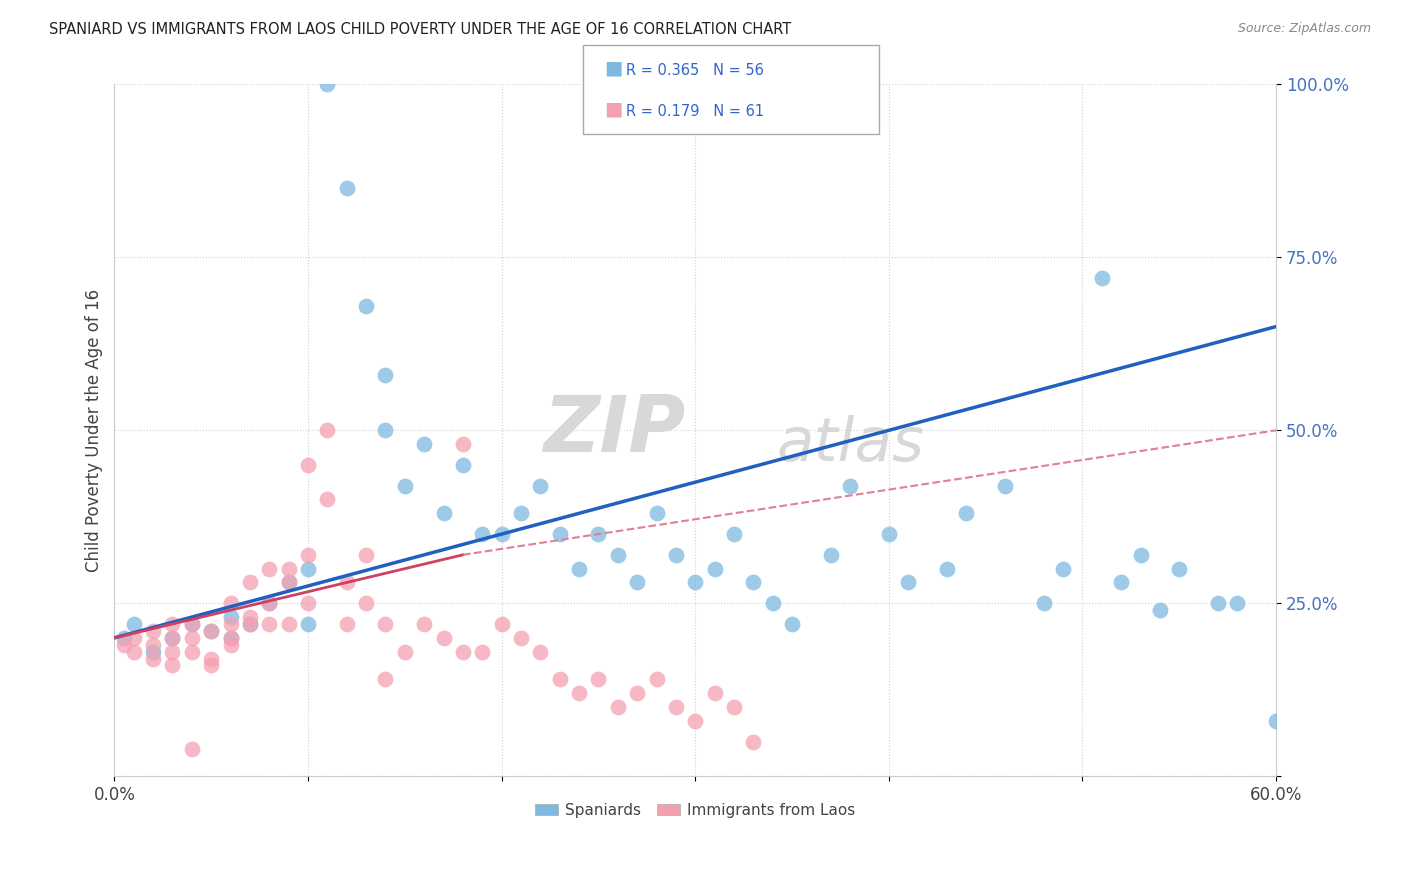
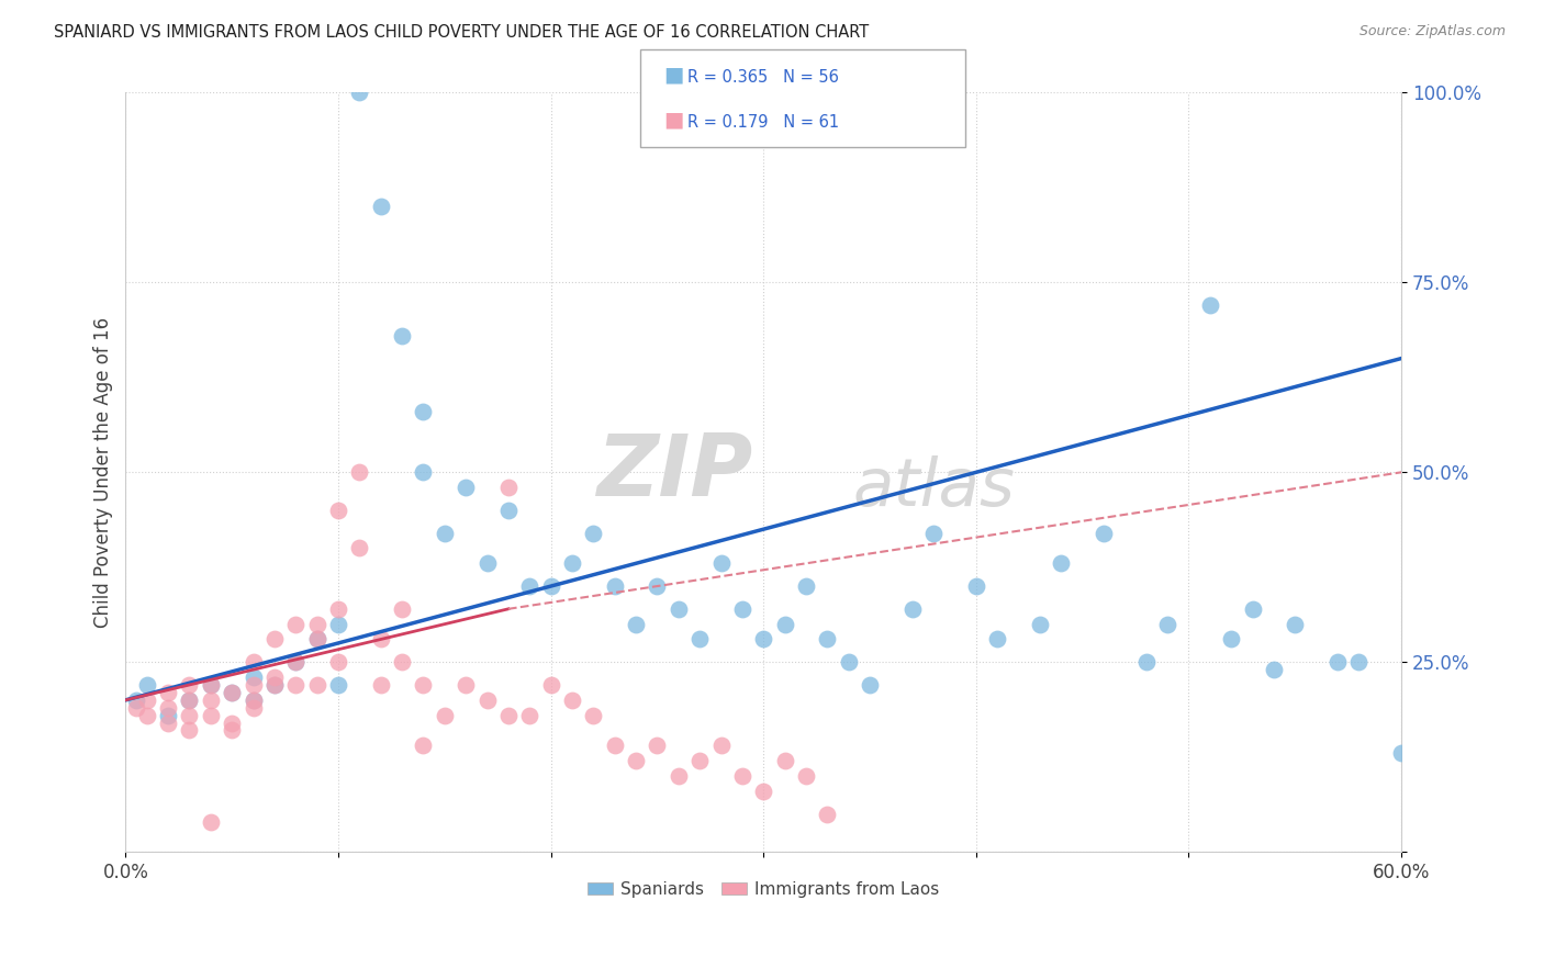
Spaniards/60.0%: 8% -> 13%
